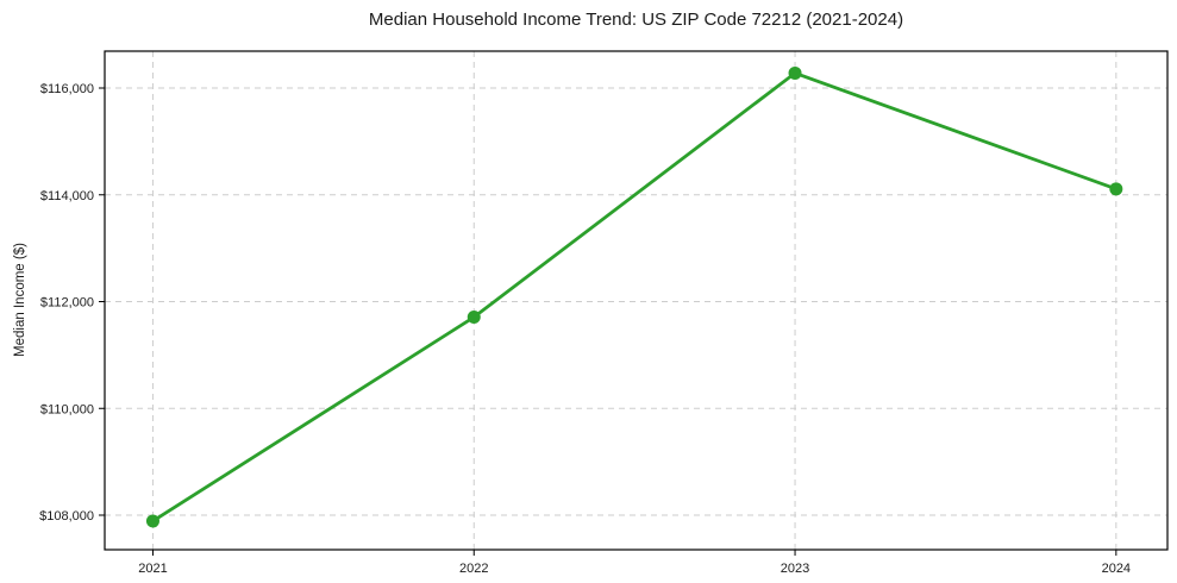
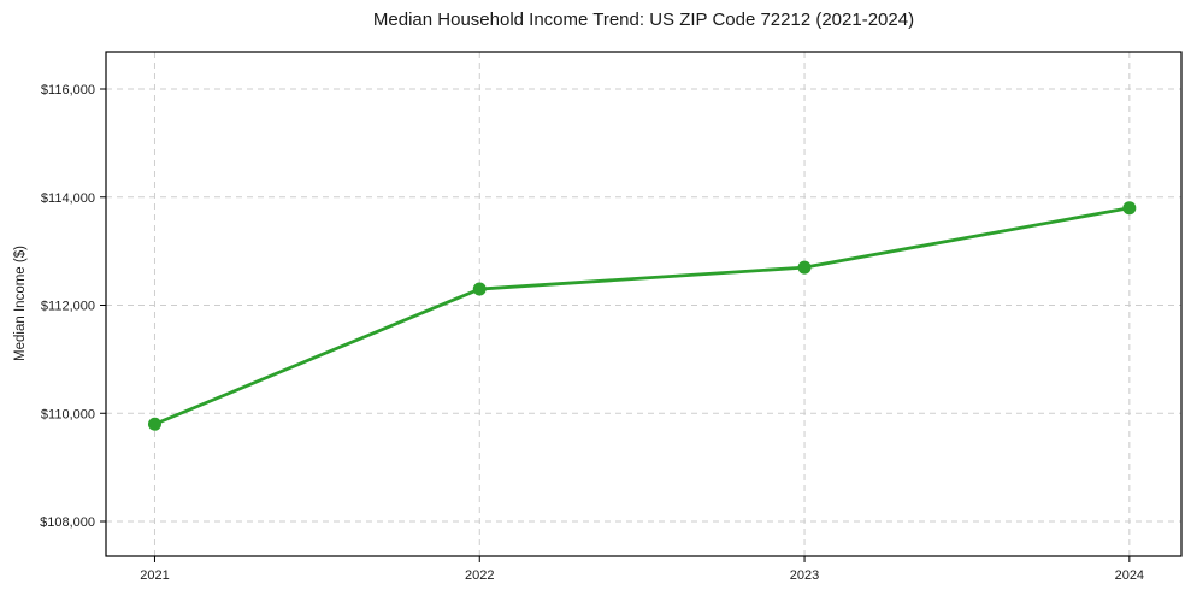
2021: $107900 -> $109800
2022: $111700 -> $112300
2023: $116300 -> $112700
2024: $114100 -> $113800
